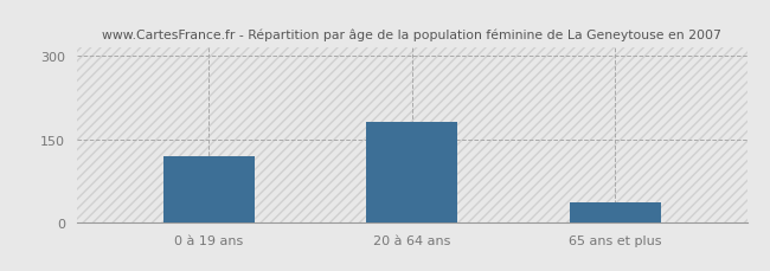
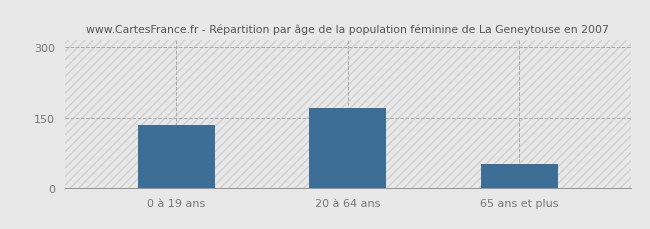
0 à 19 ans: 120 -> 135
20 à 64 ans: 181 -> 170
65 ans et plus: 35 -> 50
